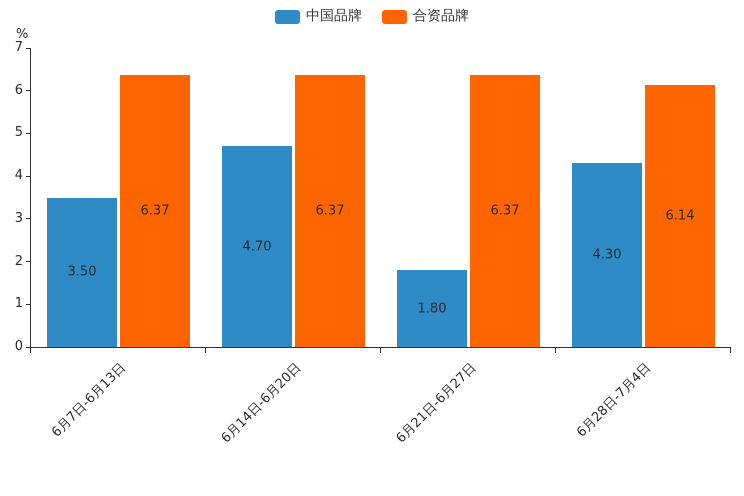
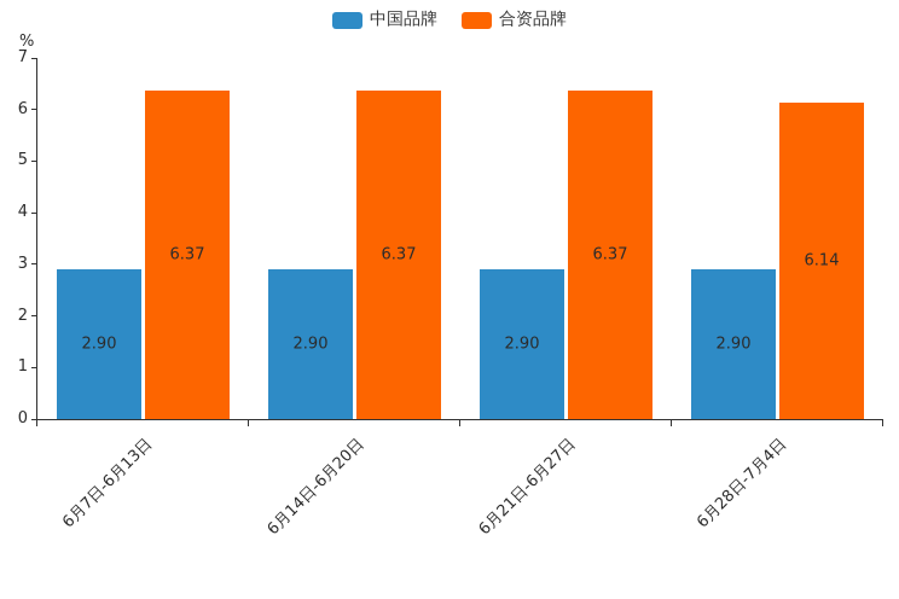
中国品牌/6月7日-6月13日: 3.50 -> 2.90
中国品牌/6月14日-6月20日: 4.70 -> 2.90
中国品牌/6月21日-6月27日: 1.80 -> 2.90
中国品牌/6月28日-7月4日: 4.30 -> 2.90
